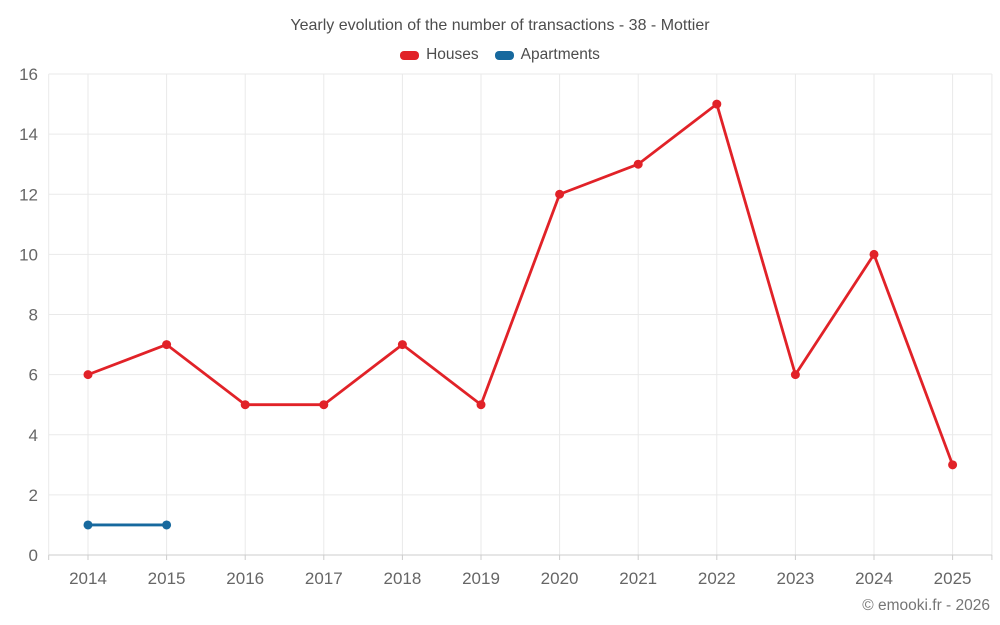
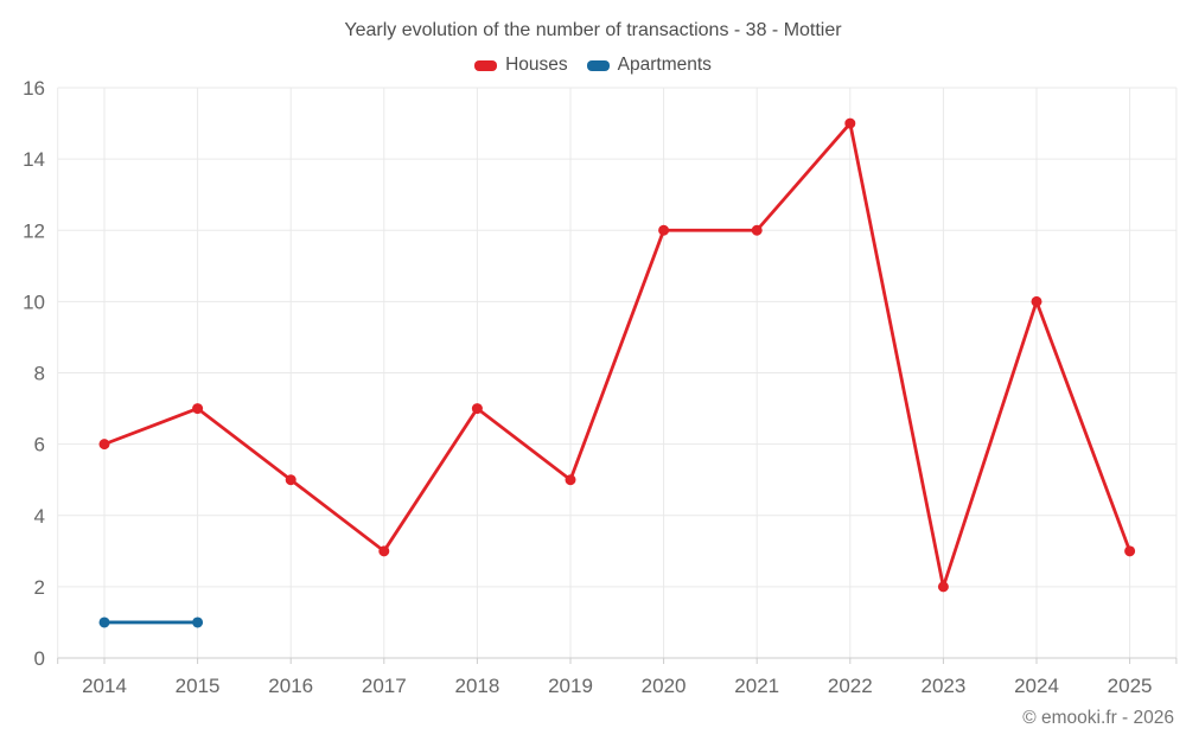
Houses/2017: 5 -> 3
Houses/2021: 13 -> 12
Houses/2023: 6 -> 2
